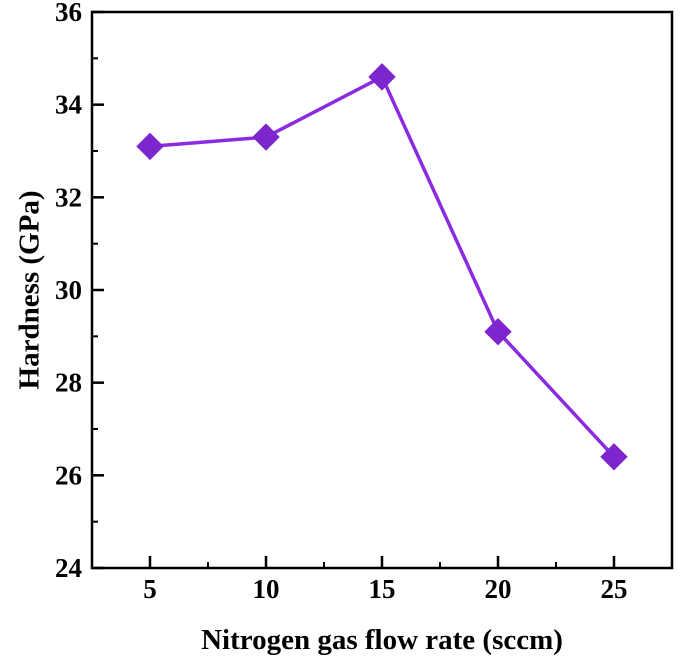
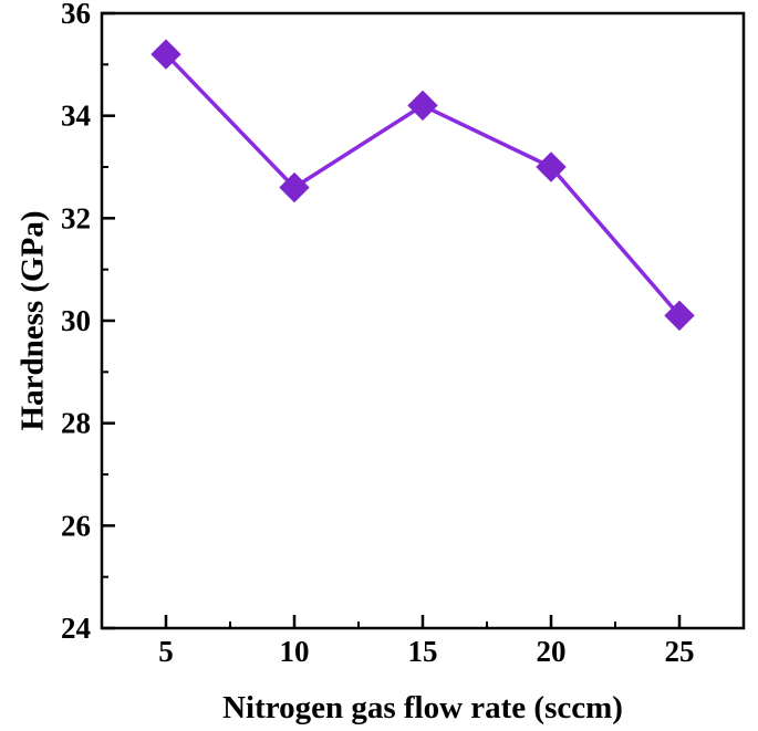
5: 33.1 -> 35.2
10: 33.3 -> 32.6
15: 34.6 -> 34.2
20: 29.1 -> 33.0
25: 26.4 -> 30.1
